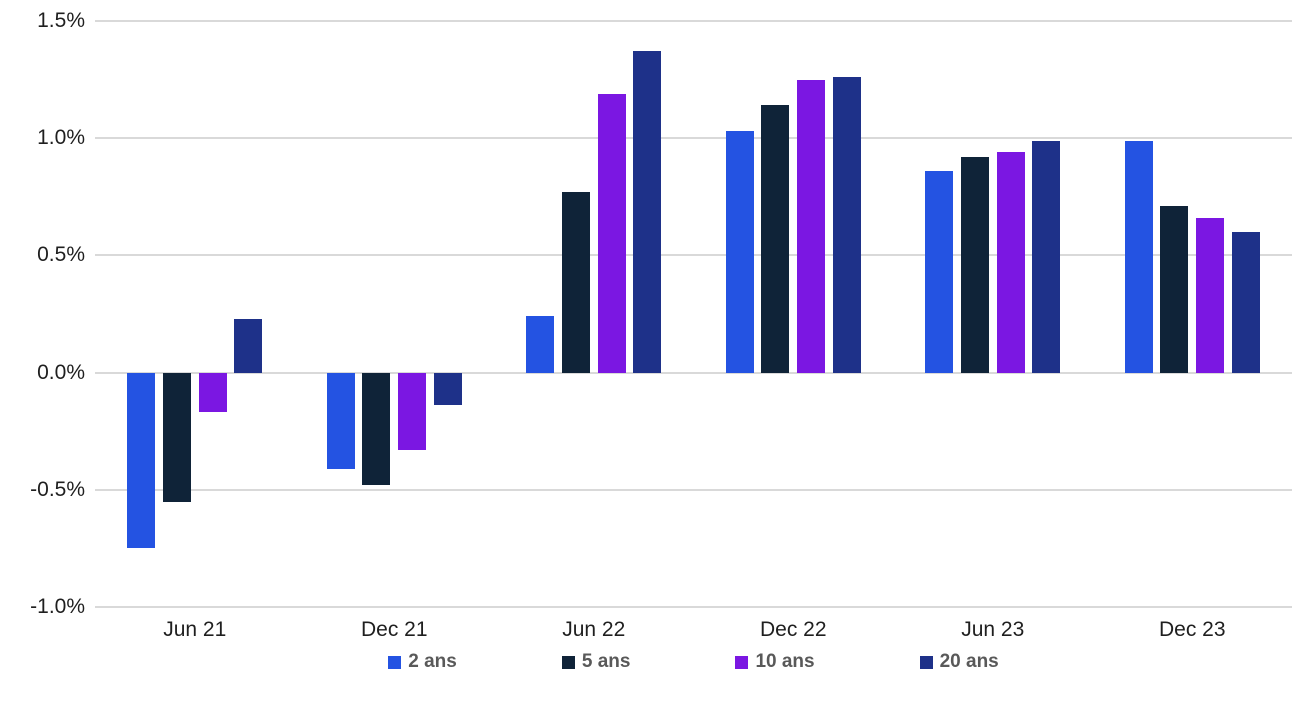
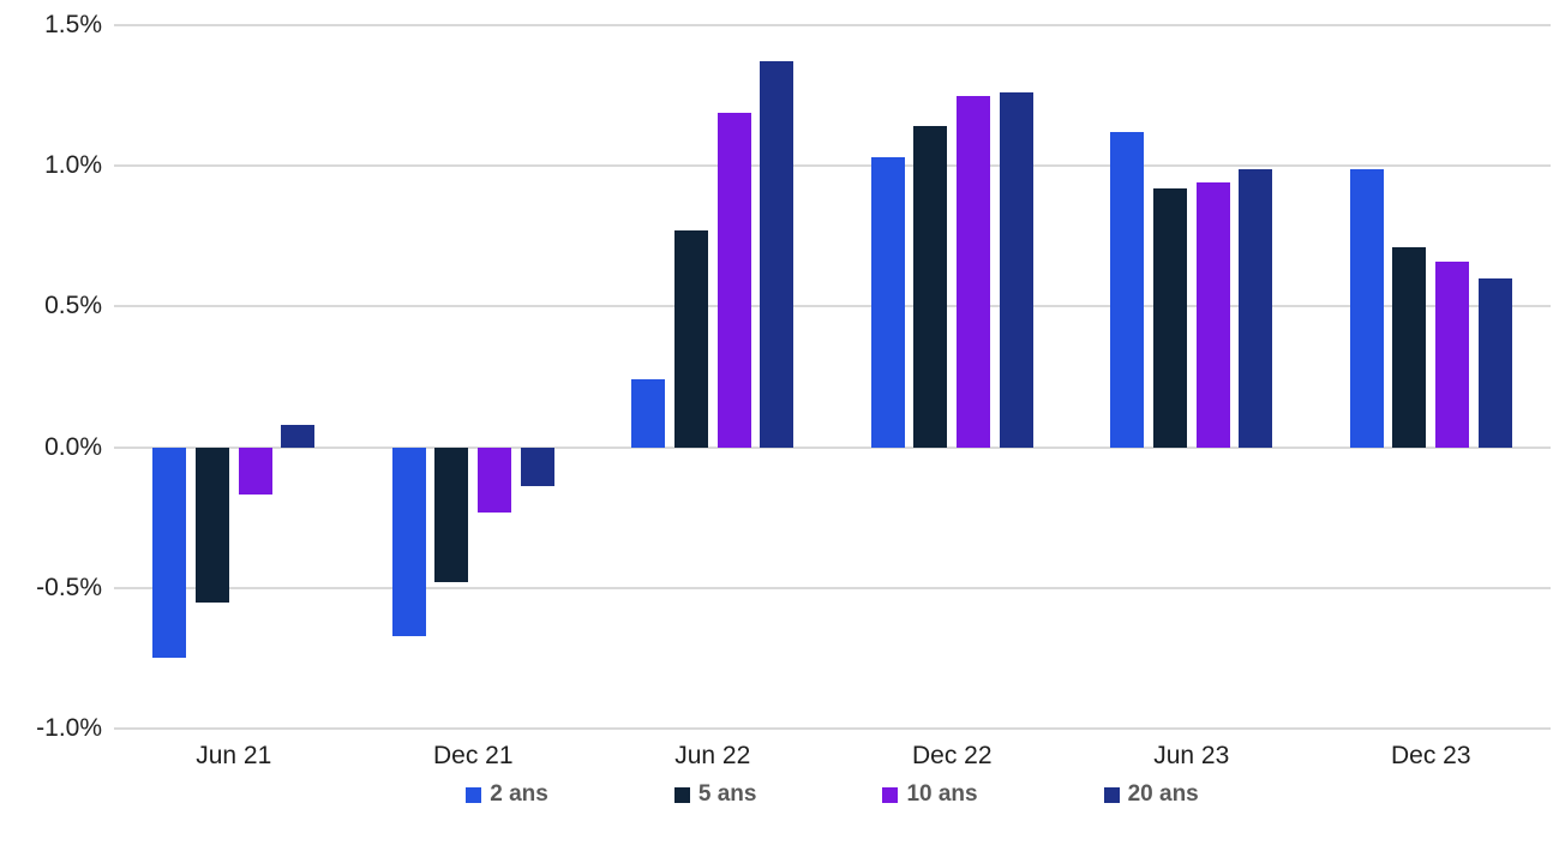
20 ans/Jun 21: 0.23% -> 0.08%
2 ans/Dec 21: -0.41% -> -0.67%
10 ans/Dec 21: -0.33% -> -0.23%
2 ans/Jun 23: 0.86% -> 1.12%
